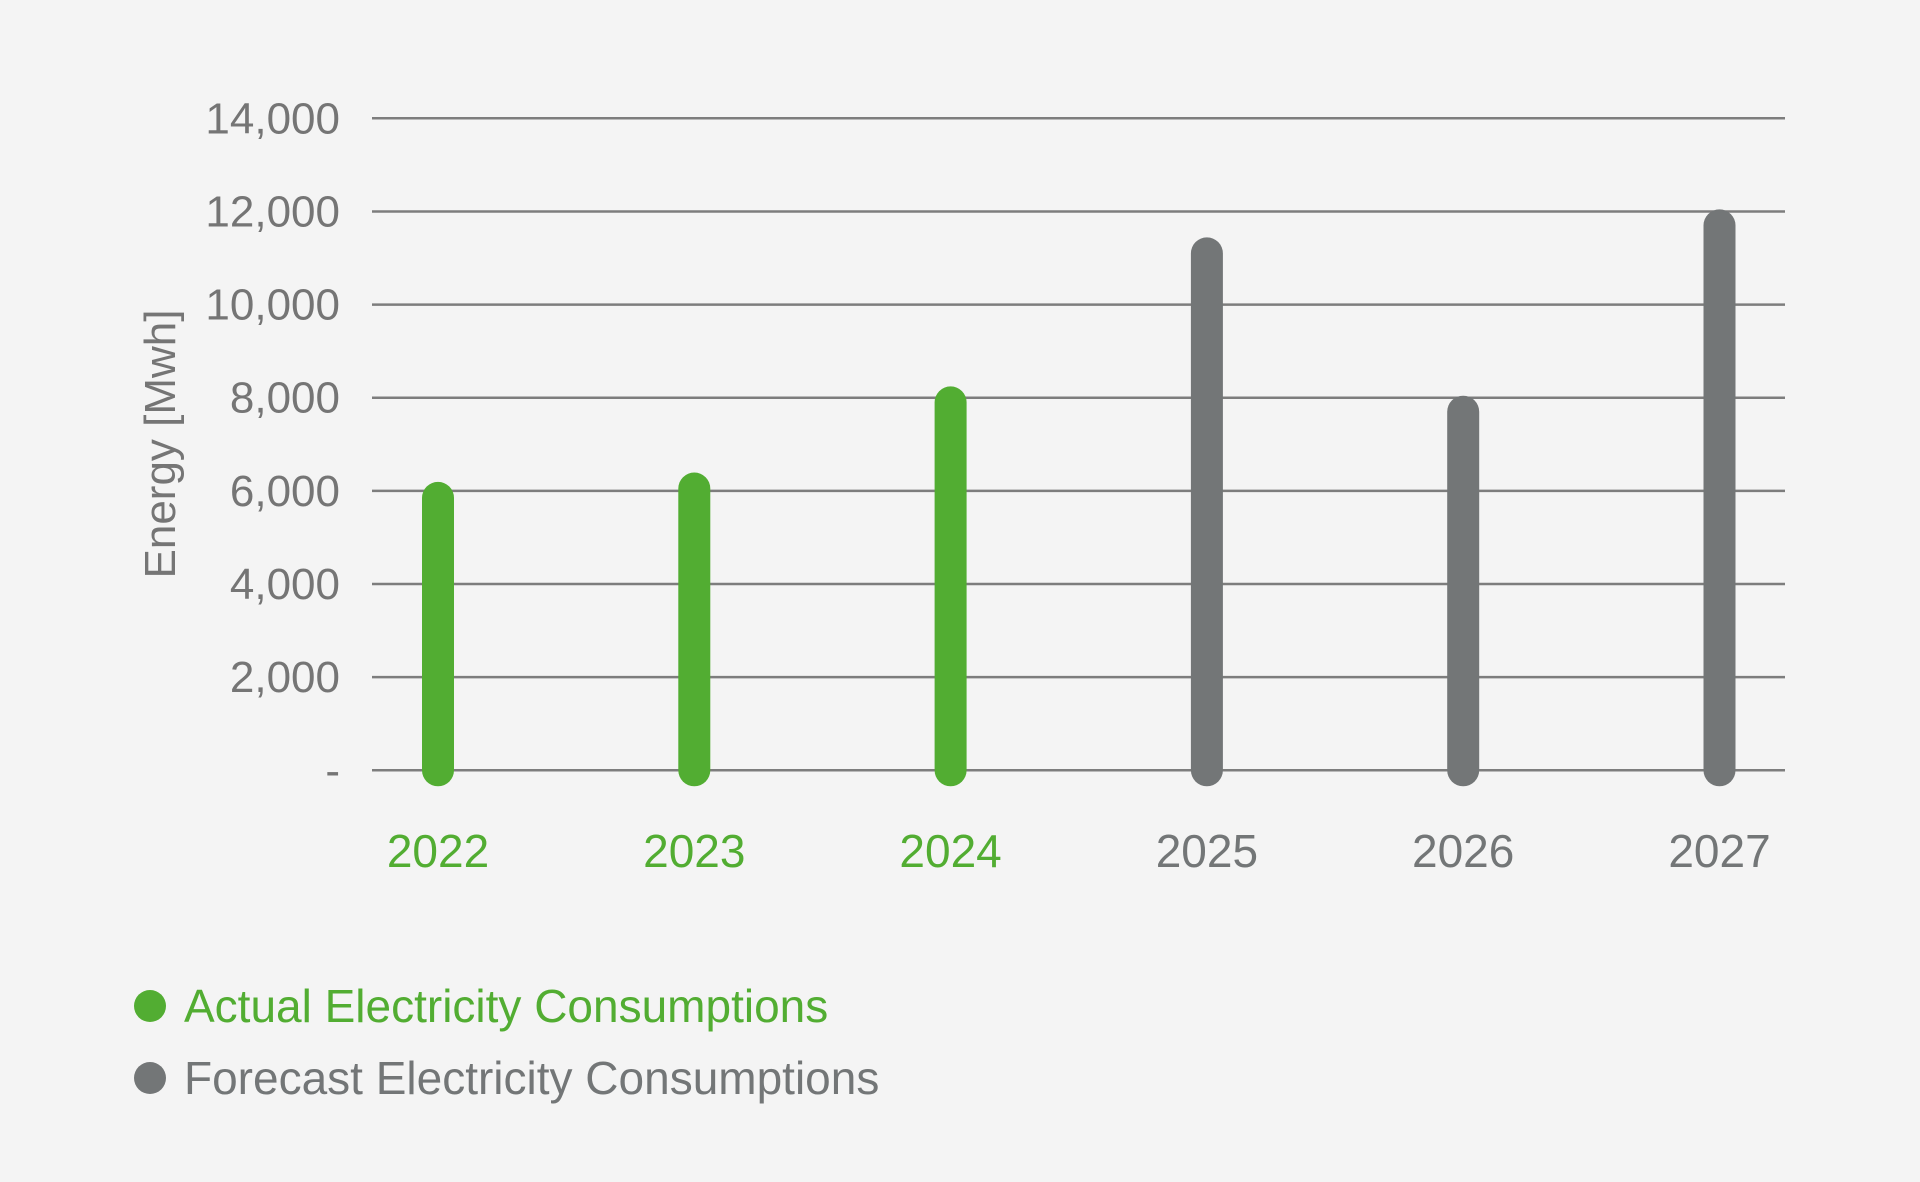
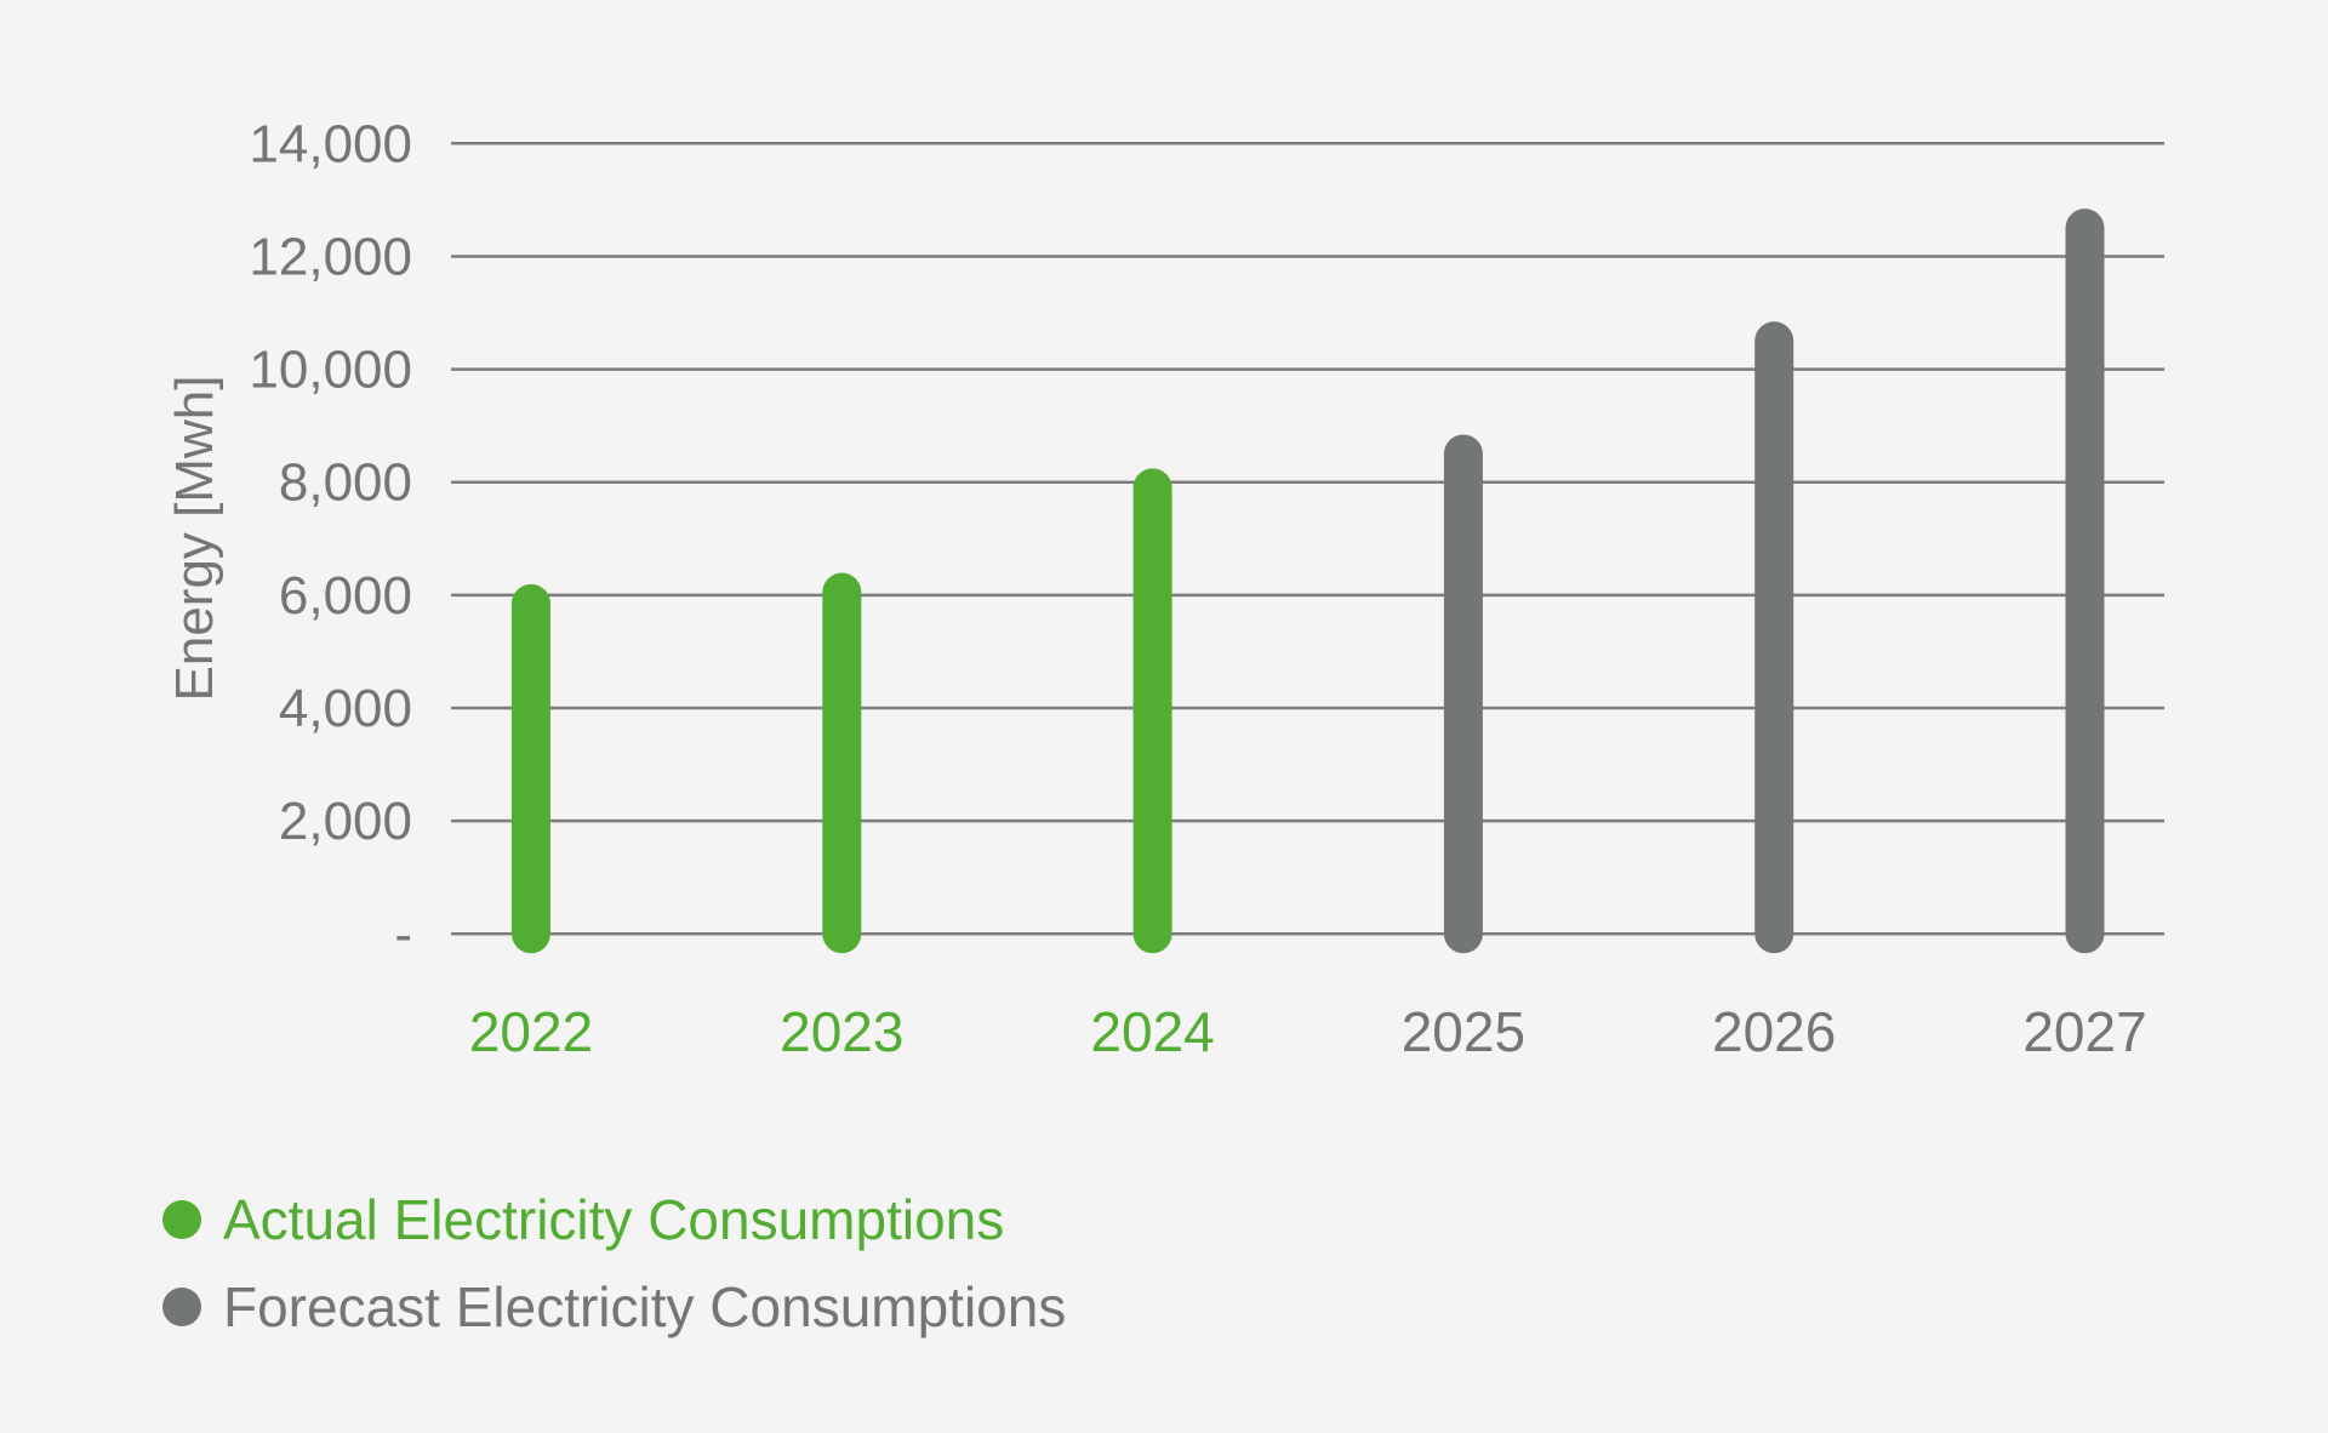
Forecast Electricity Consumptions/2025: 11100 -> 8500
Forecast Electricity Consumptions/2026: 7700 -> 10500
Forecast Electricity Consumptions/2027: 11700 -> 12500
